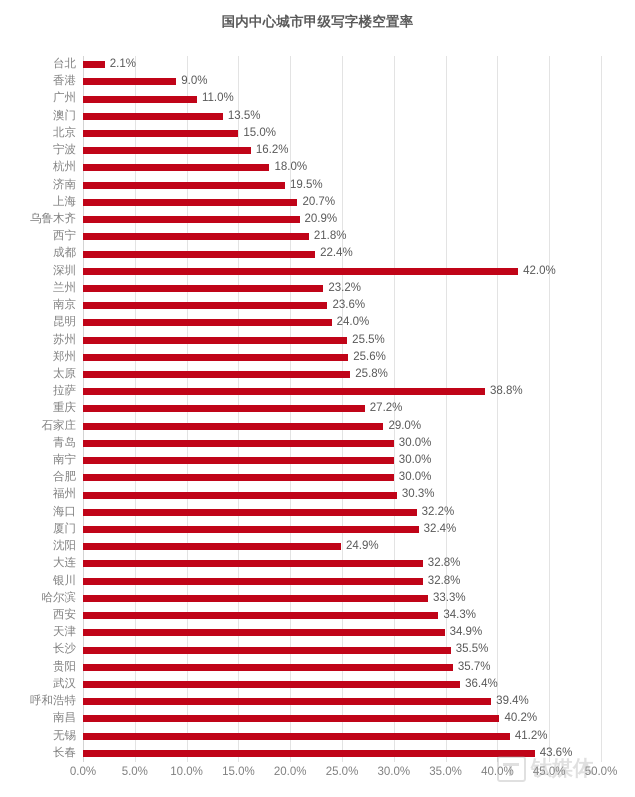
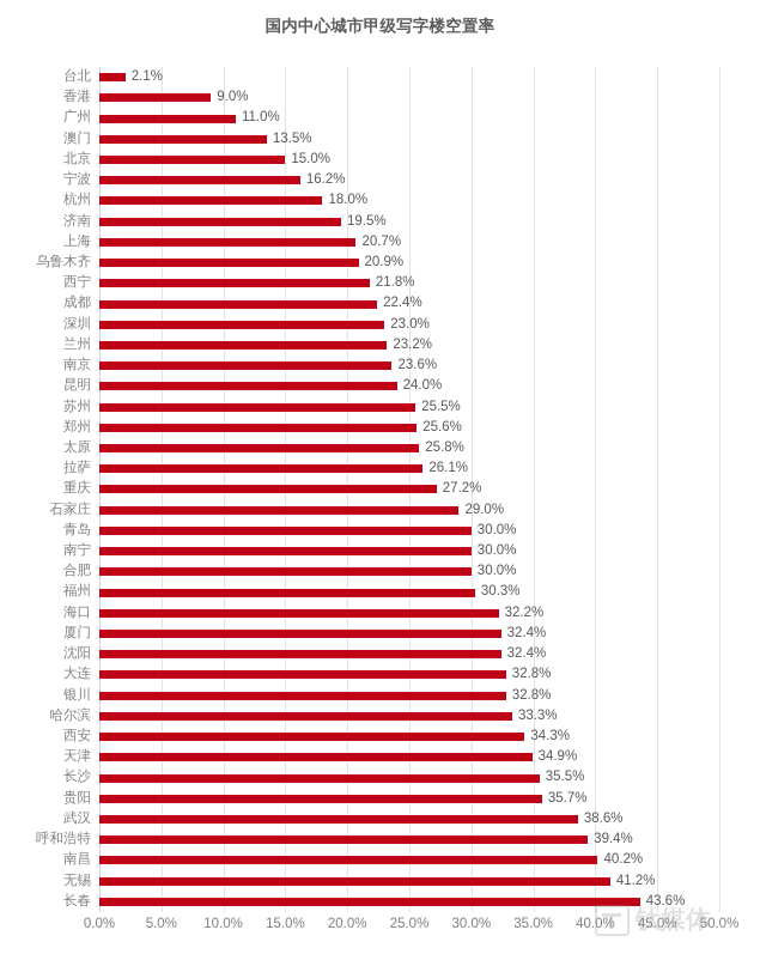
深圳: 42.0% -> 23.0%
拉萨: 38.8% -> 26.1%
沈阳: 24.9% -> 32.4%
武汉: 36.4% -> 38.6%
